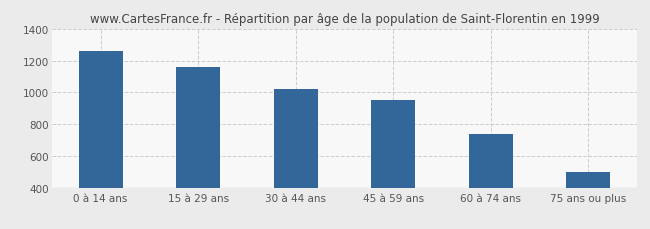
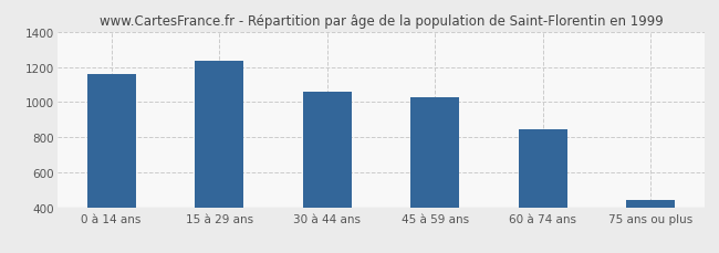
0 à 14 ans: 1260 -> 1160
15 à 29 ans: 1160 -> 1240
30 à 44 ans: 1020 -> 1060
45 à 59 ans: 950 -> 1030
60 à 74 ans: 740 -> 840
75 ans ou plus: 500 -> 440
